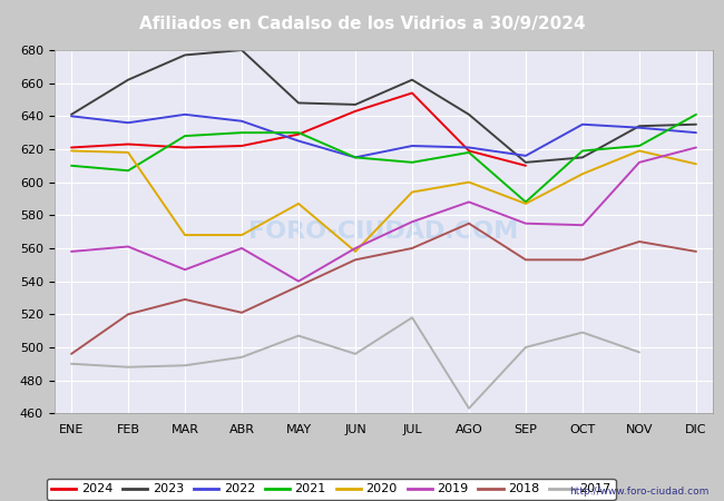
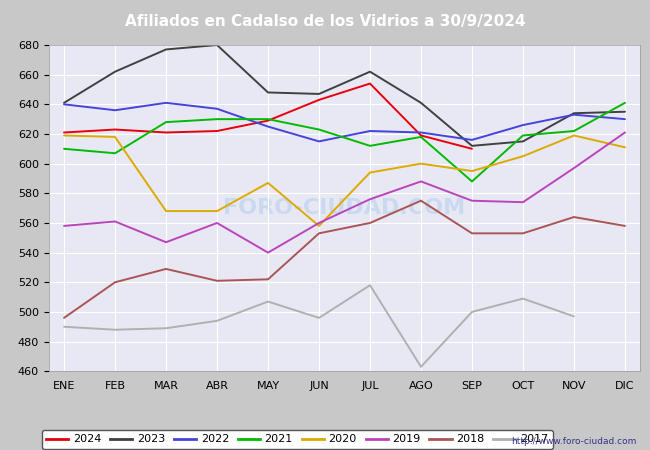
2018/MAY: 537 -> 522
2021/JUN: 615 -> 623
2020/SEP: 587 -> 595
2022/OCT: 635 -> 626
2019/NOV: 612 -> 597
